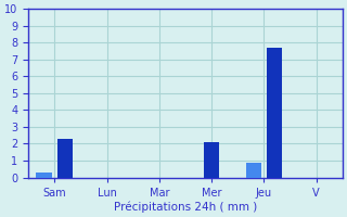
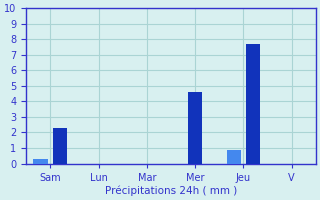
Mer: 2.1 -> 4.6
